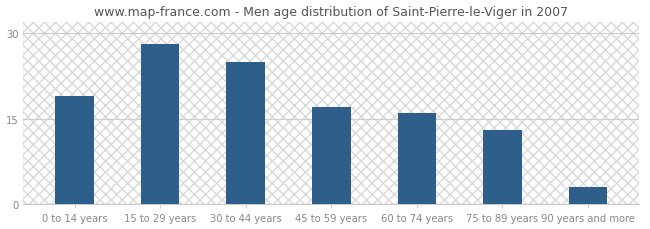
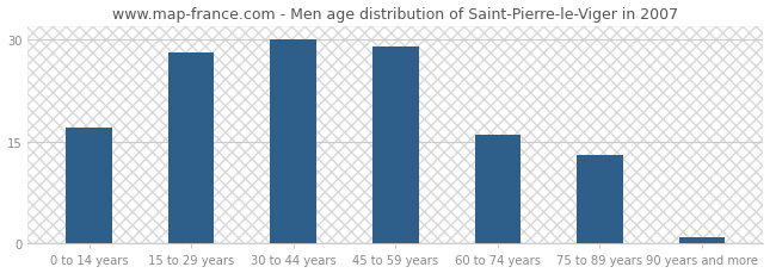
0 to 14 years: 19 -> 17
30 to 44 years: 25 -> 30
45 to 59 years: 17 -> 29
90 years and more: 3 -> 1
